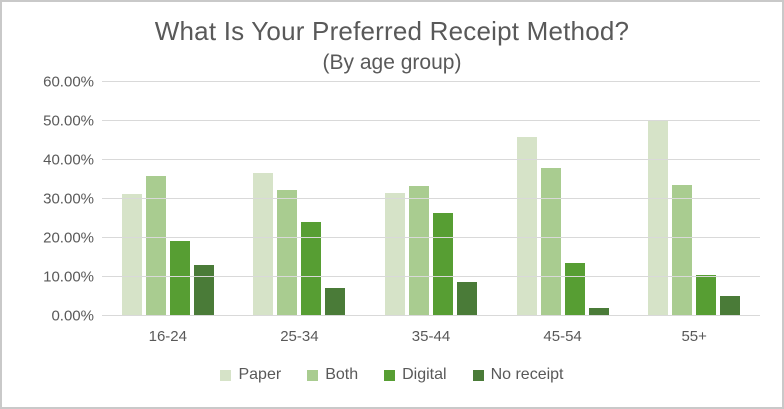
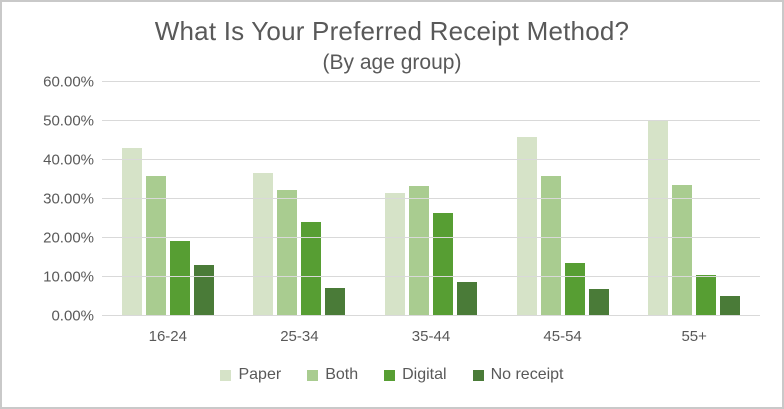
Paper/16-24: 31% -> 43%
Both/45-54: 38% -> 36%
No receipt/45-54: 2% -> 7%
